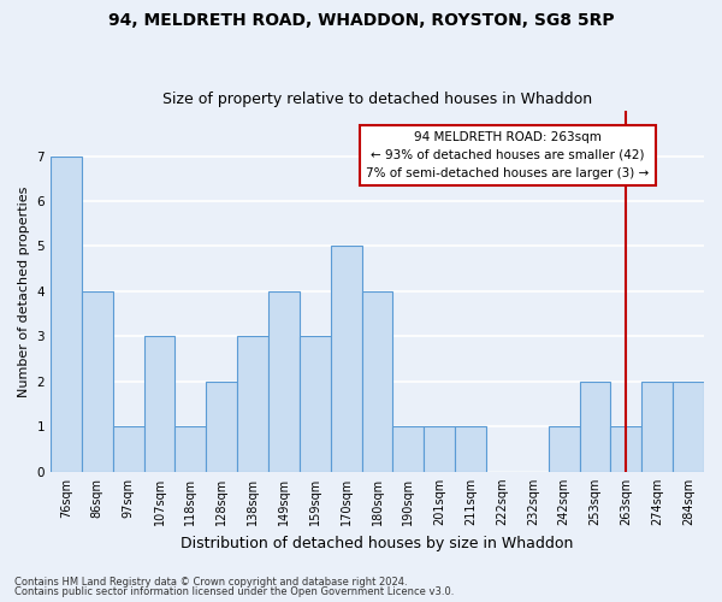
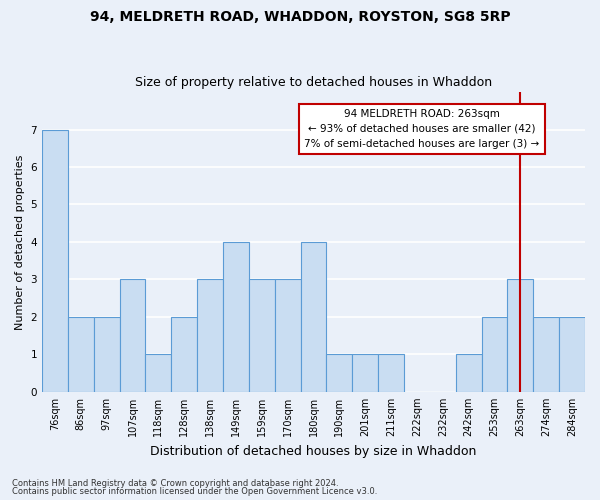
86sqm: 4 -> 2
97sqm: 1 -> 2
170sqm: 5 -> 3
263sqm: 1 -> 3
